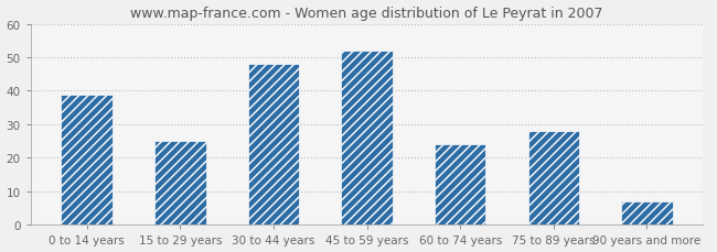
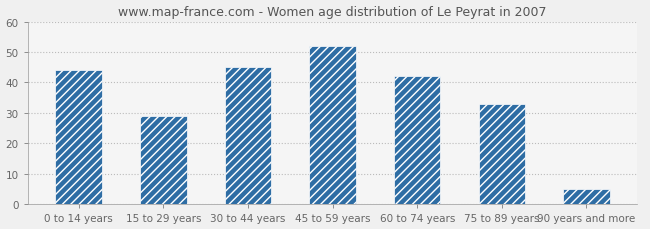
0 to 14 years: 39 -> 44
15 to 29 years: 25 -> 29
30 to 44 years: 48 -> 45
60 to 74 years: 24 -> 42
75 to 89 years: 28 -> 33
90 years and more: 7 -> 5
